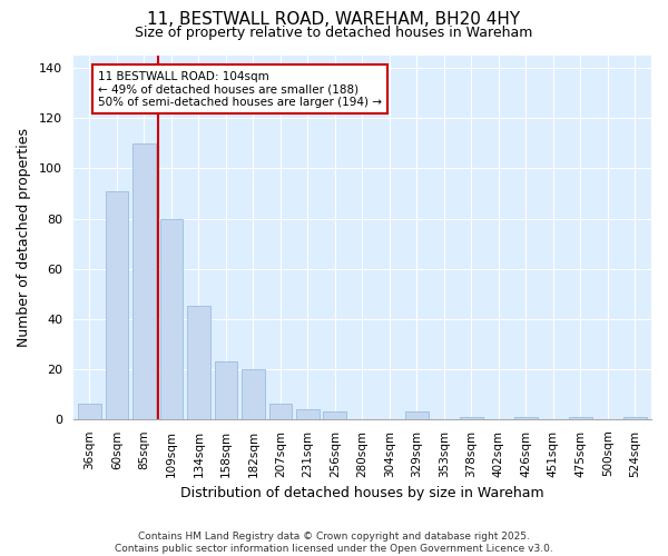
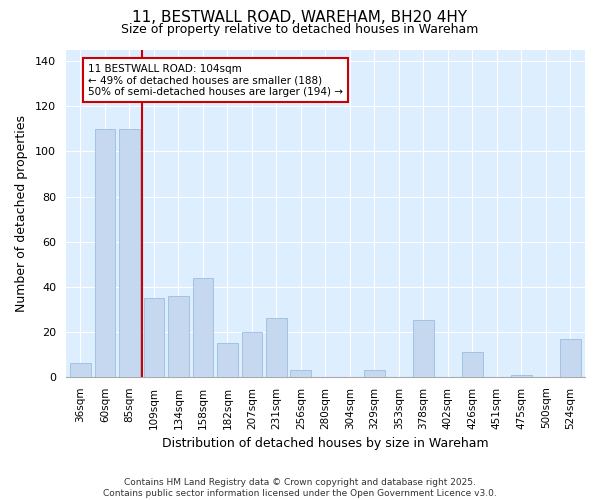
60sqm: 91 -> 110
109sqm: 80 -> 35
134sqm: 45 -> 36
158sqm: 23 -> 44
182sqm: 20 -> 15
207sqm: 6 -> 20
231sqm: 4 -> 26
378sqm: 1 -> 25
426sqm: 1 -> 11
524sqm: 1 -> 17
